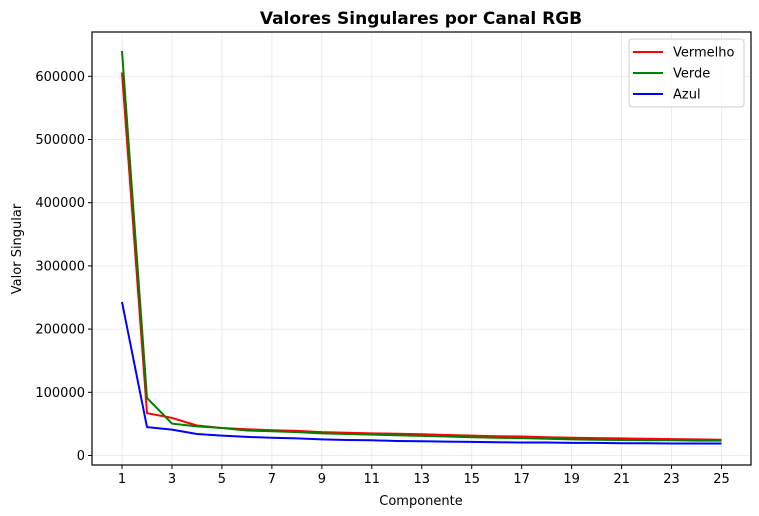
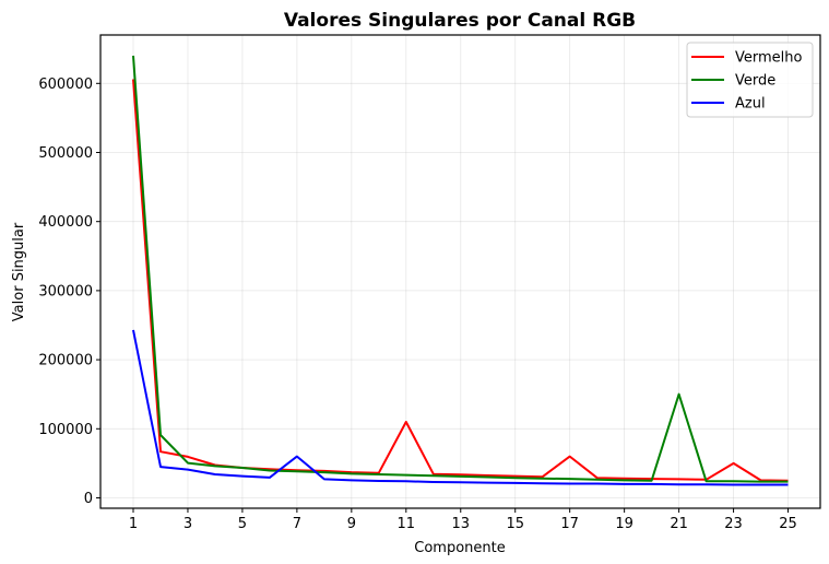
Azul/7: 30000 -> 60000
Vermelho/11: 40000 -> 110000
Vermelho/17: 30000 -> 60000
Verde/21: 20000 -> 150000
Vermelho/23: 30000 -> 50000
